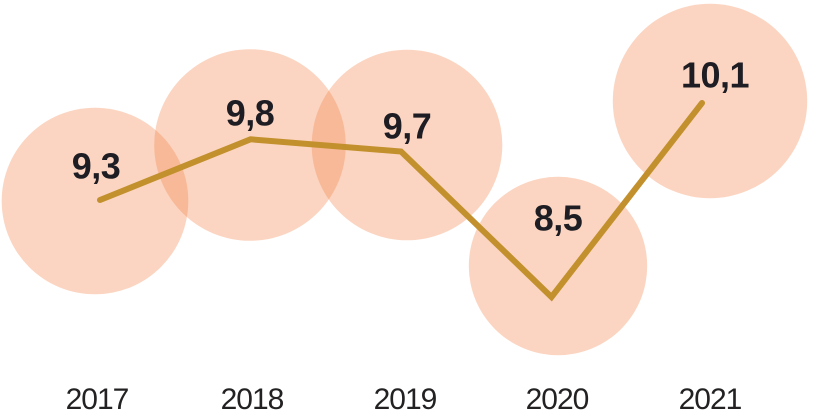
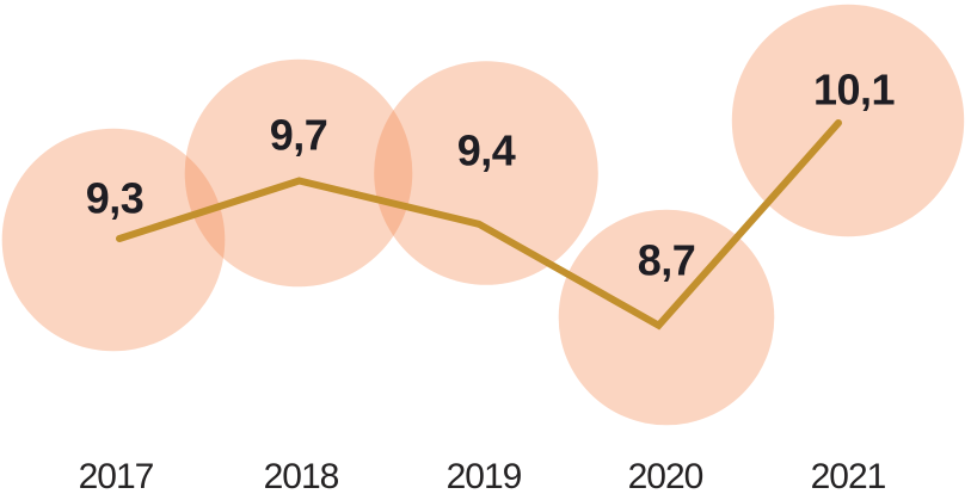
2018: 9,8 -> 9,7
2019: 9,7 -> 9,4
2020: 8,5 -> 8,7
